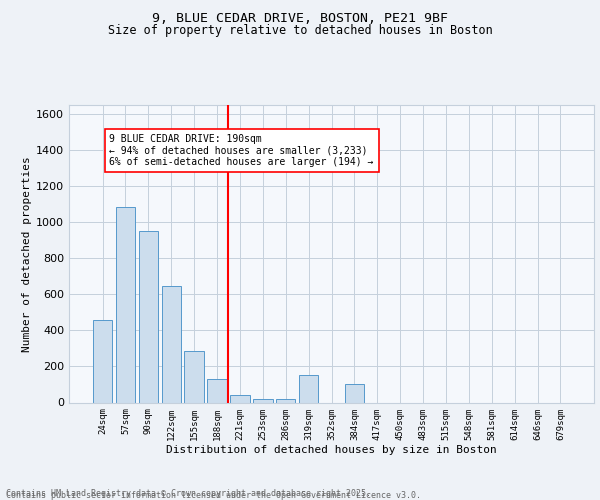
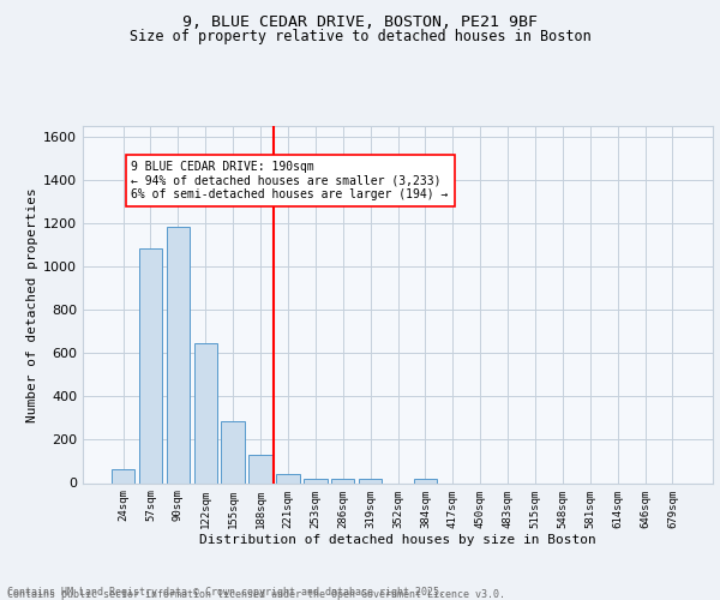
24sqm: 460 -> 60
90sqm: 950 -> 1180
319sqm: 150 -> 20
384sqm: 100 -> 20
